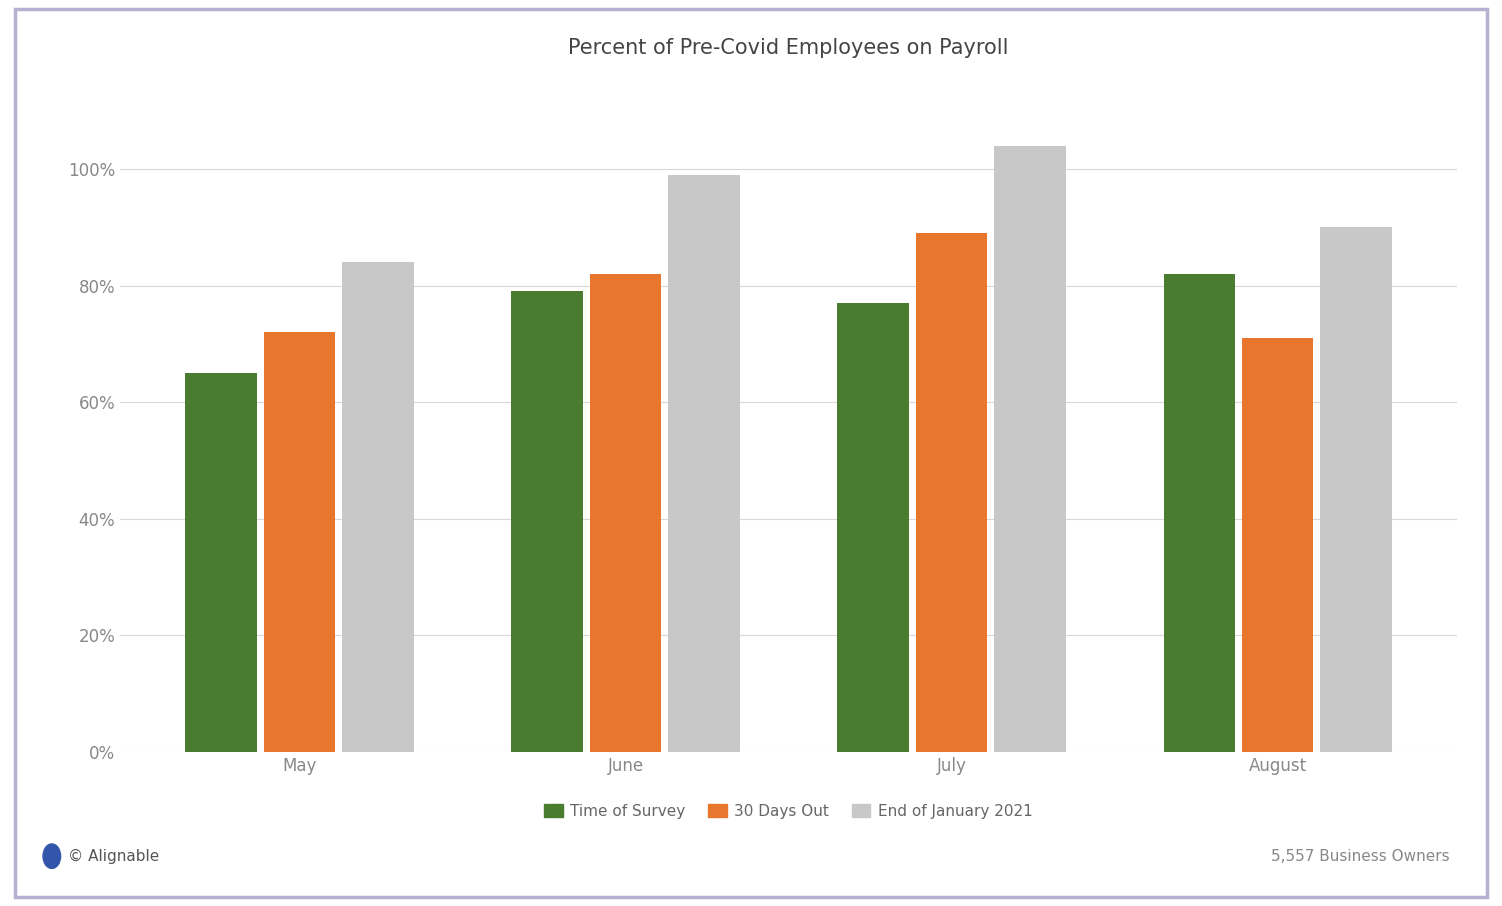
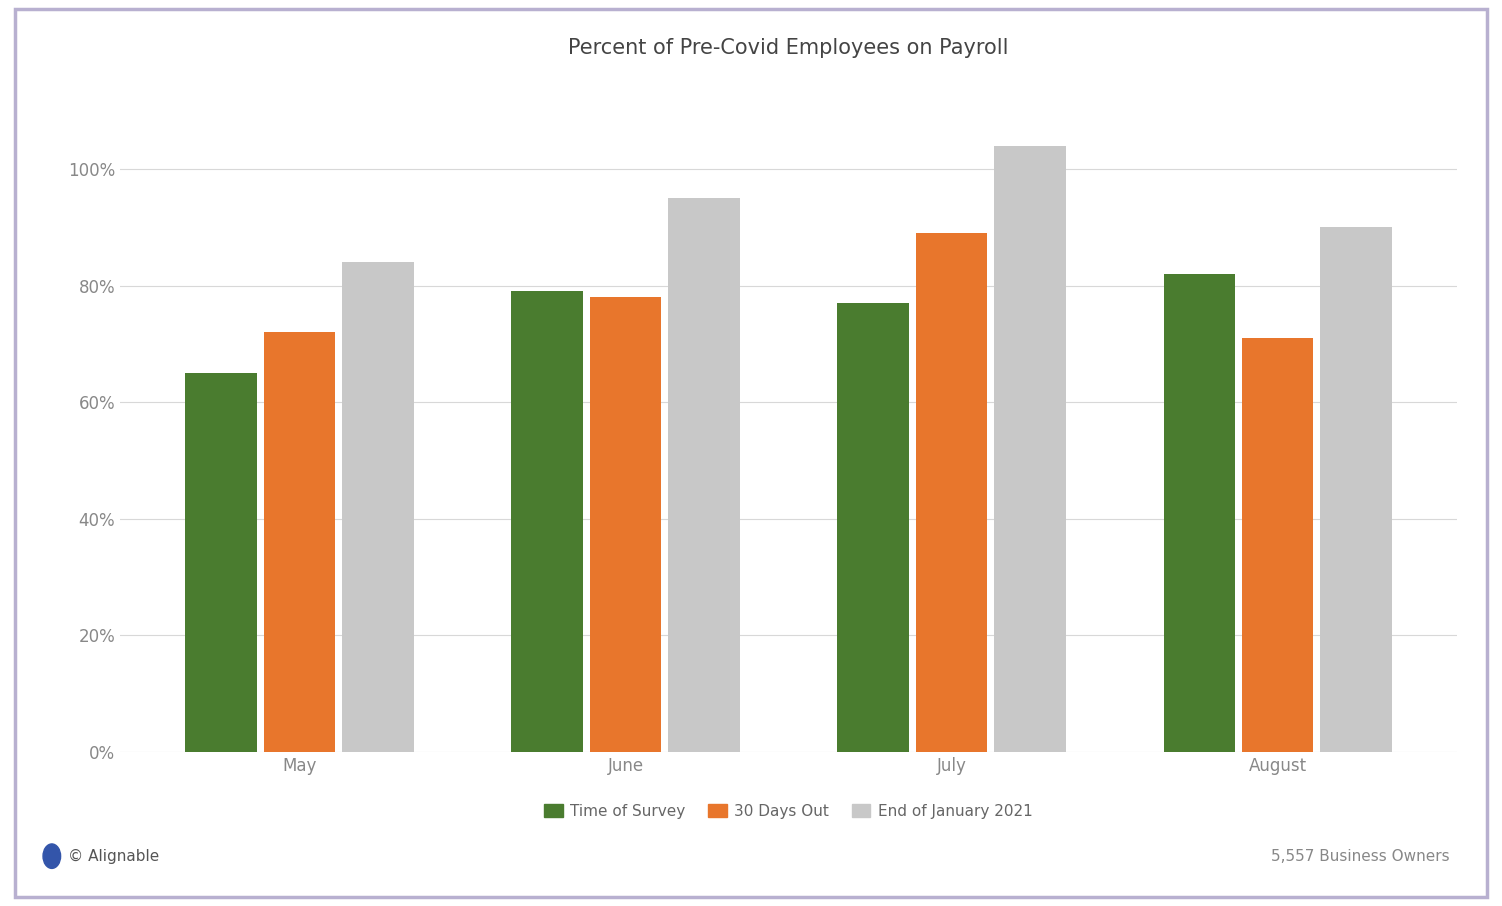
30 Days Out/June: 82% -> 78%
End of January 2021/June: 99% -> 95%
